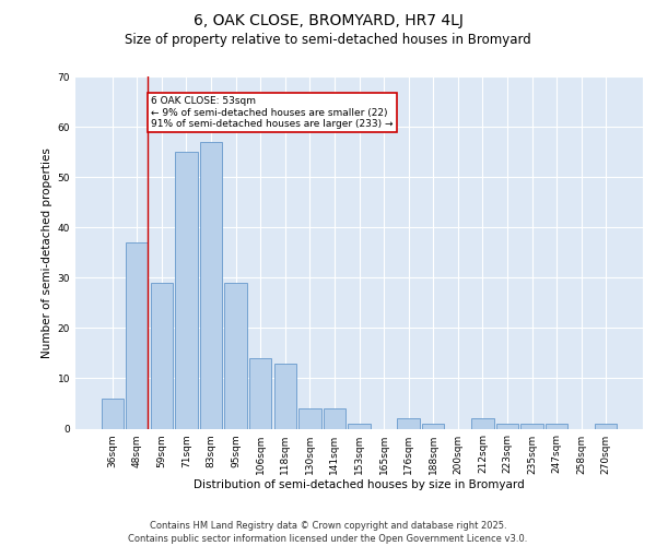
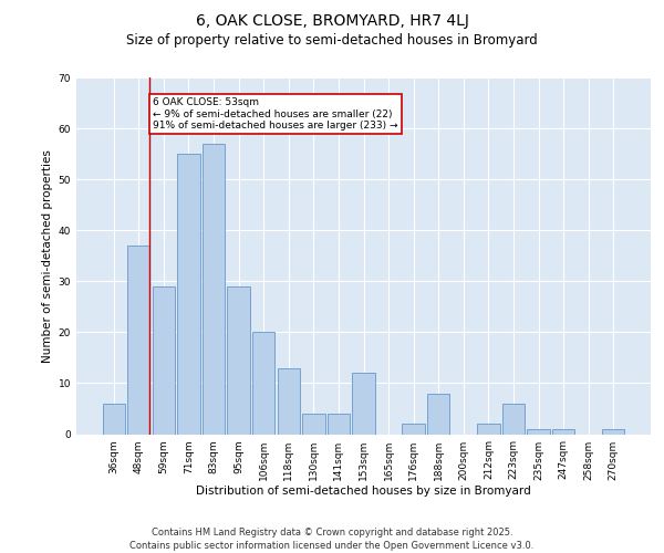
106sqm: 14 -> 20
153sqm: 1 -> 12
188sqm: 1 -> 8
223sqm: 1 -> 6
